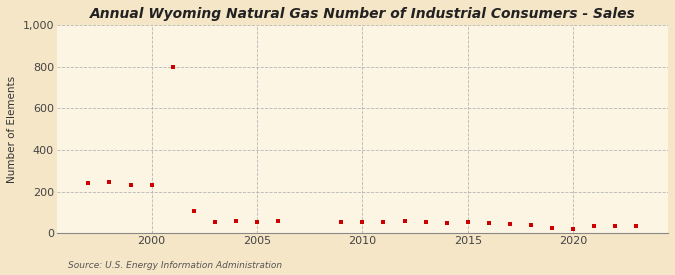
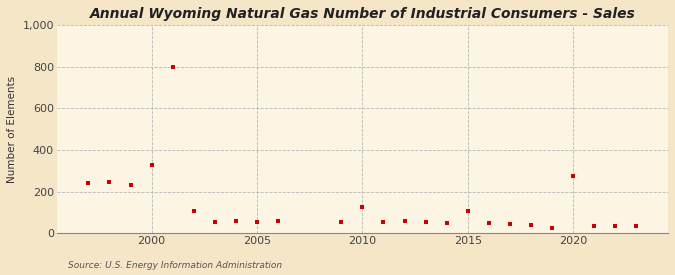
2000: 232 -> 330
2010: 55 -> 125
2015: 55 -> 105
2020: 20 -> 275
